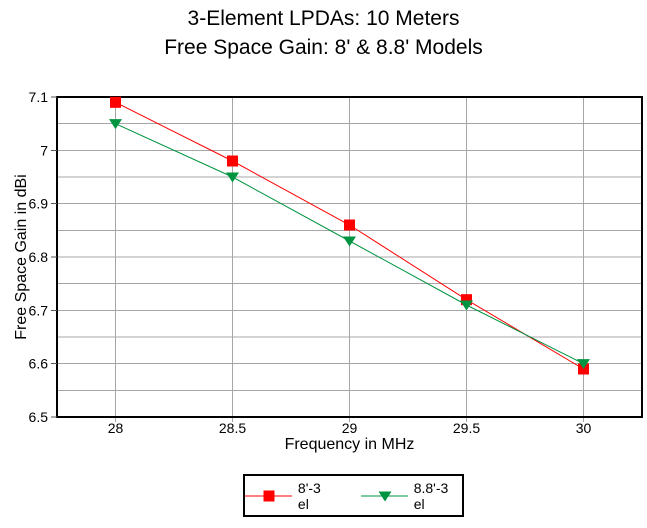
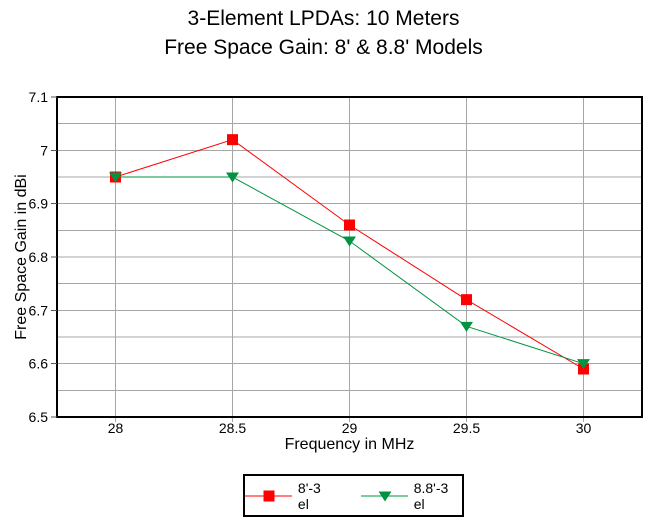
8'-3 el/28: 7.09 -> 6.95
8.8'-3 el/28: 7.05 -> 6.95
8'-3 el/28.5: 6.98 -> 7.02
8.8'-3 el/29.5: 6.71 -> 6.67
